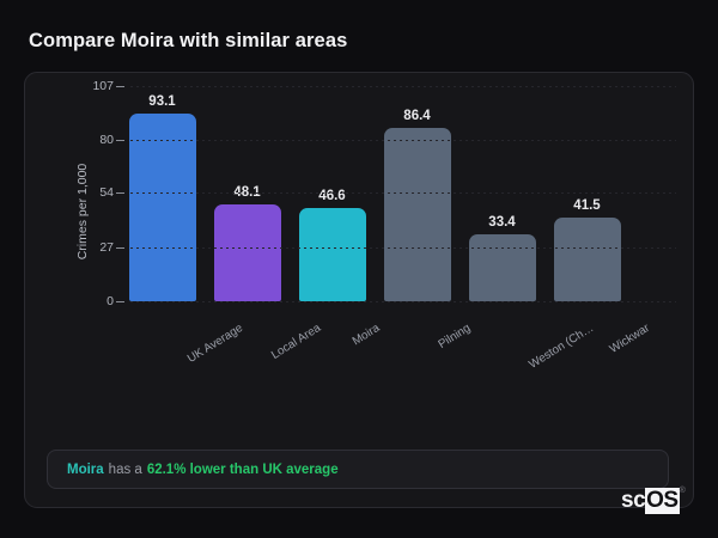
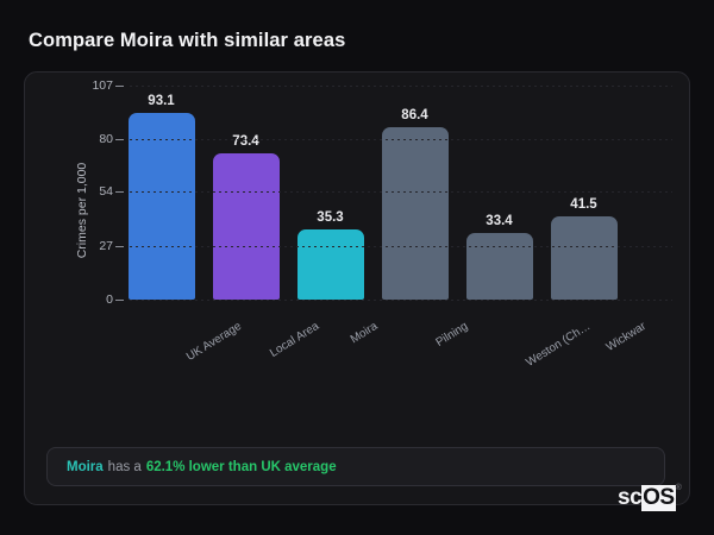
Local Area: 48.1 -> 73.4
Moira: 46.6 -> 35.3
